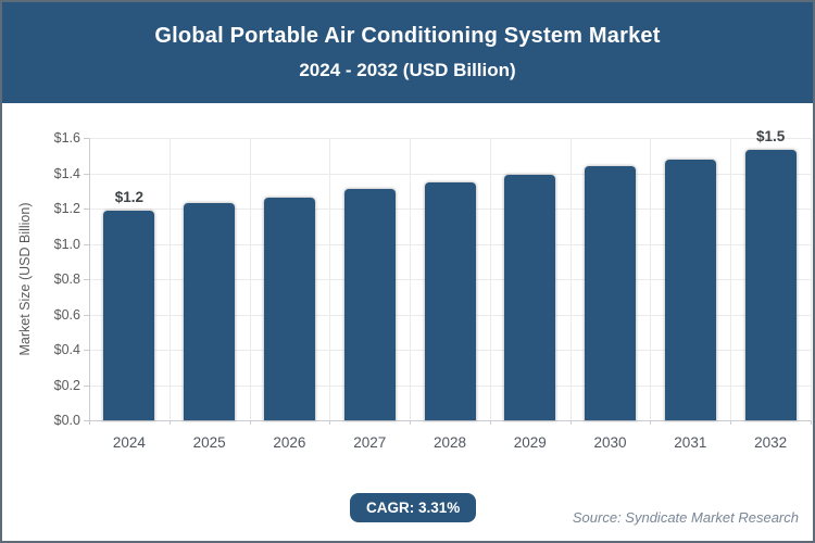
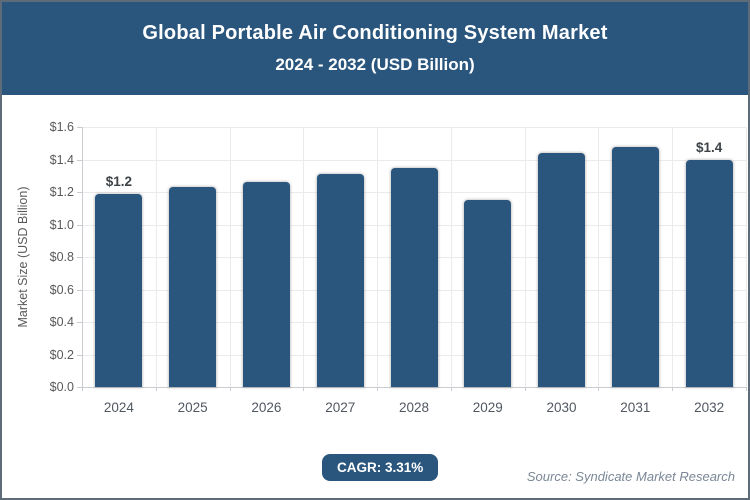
2029: $1.39 -> $1.15
2032: $1.5 -> $1.4
